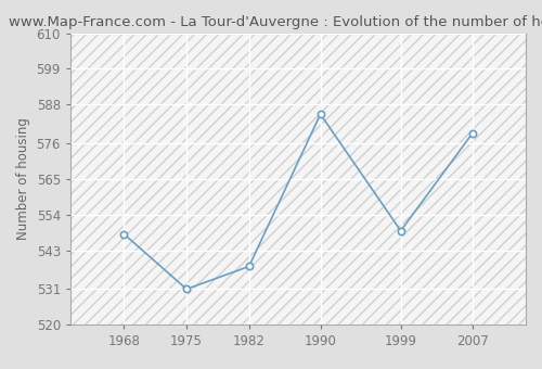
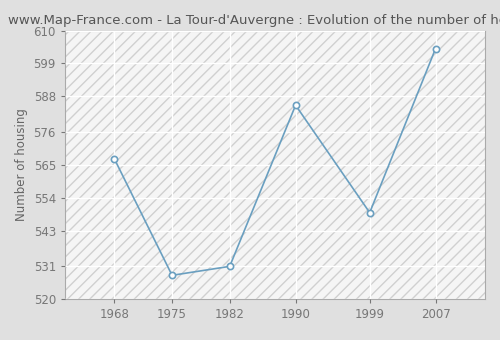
1968: 548 -> 567
1975: 531 -> 528
1982: 538 -> 531
2007: 579 -> 604
